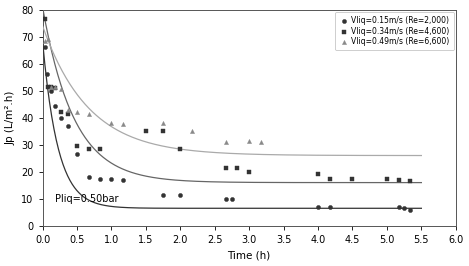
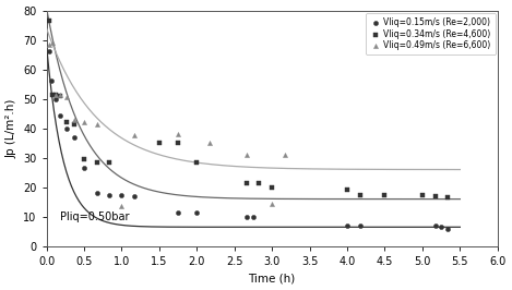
Vliq=0.49m/s (Re=6,600)/1.0: 38.0 -> 13.5
Vliq=0.49m/s (Re=6,600)/3.0: 31.5 -> 14.5
